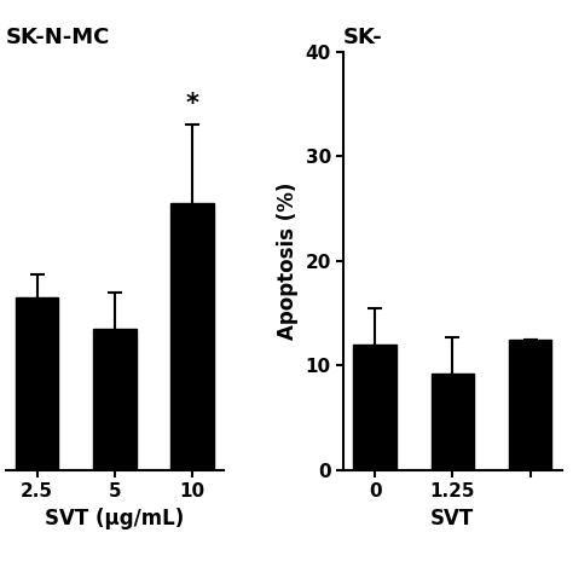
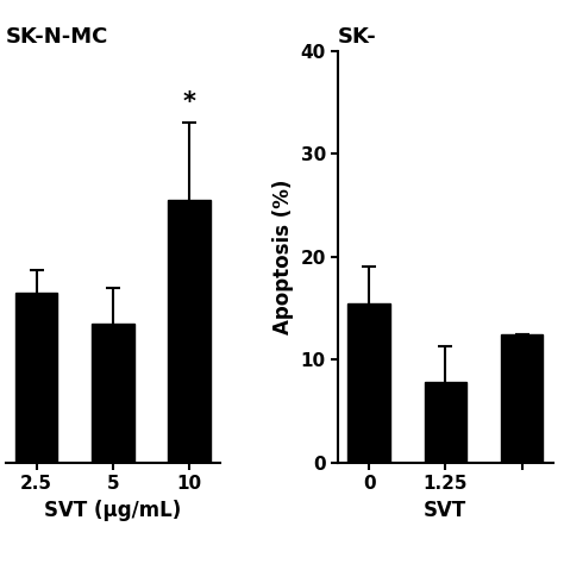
SK-/0: 12.0 -> 15.5
SK-/1.25: 9.2 -> 7.8
